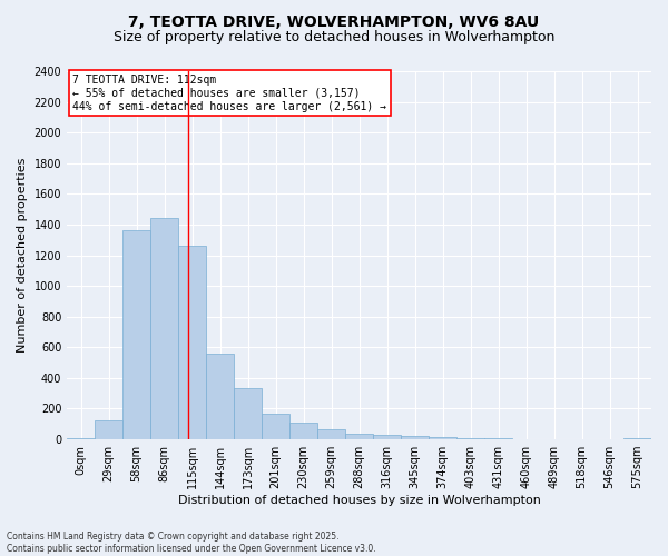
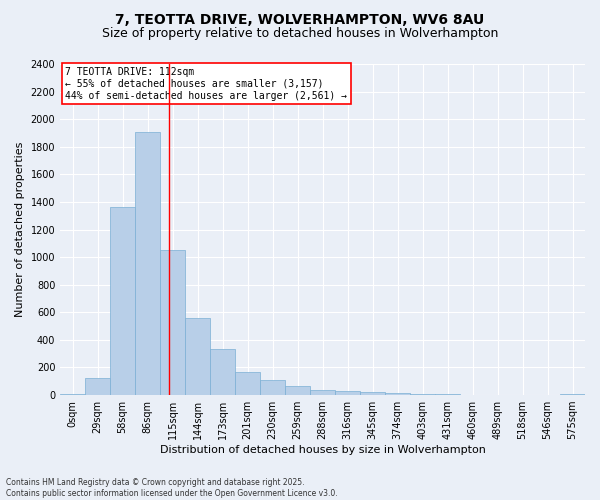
86sqm: 1440 -> 1910
115sqm: 1260 -> 1060
